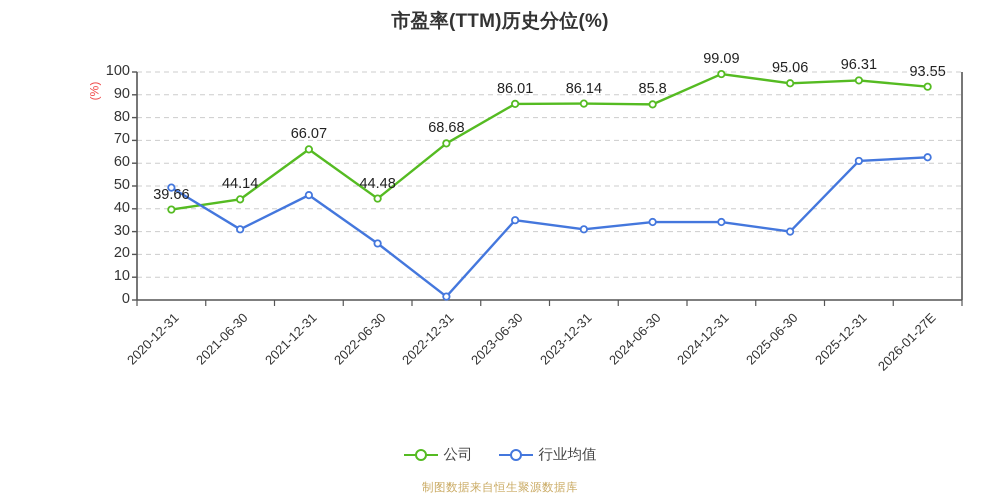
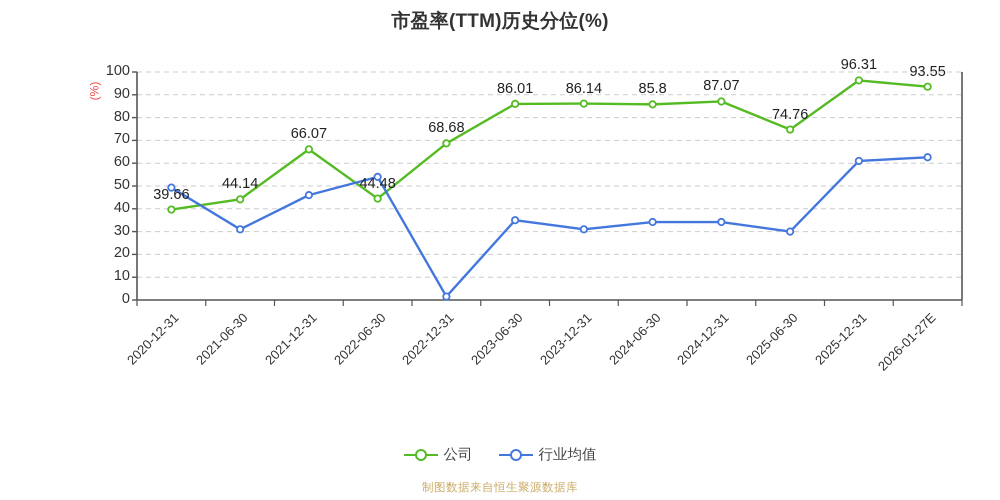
行业均值/2022-06-30: 25 -> 54
公司/2024-12-31: 99.09 -> 87.07
公司/2025-06-30: 95.06 -> 74.76
